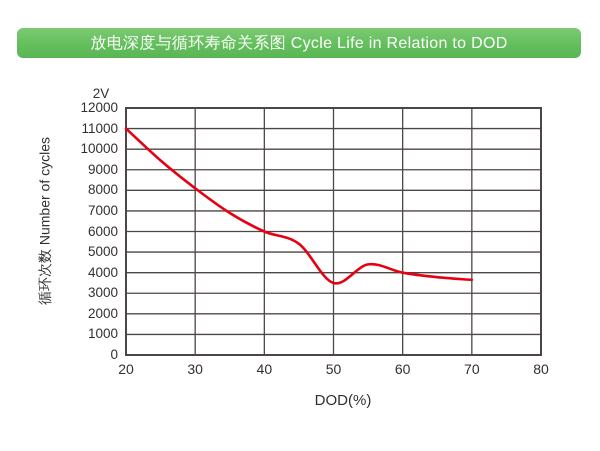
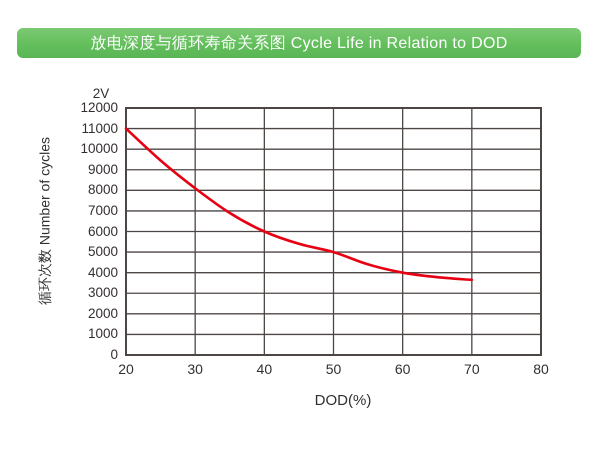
50: 3500 -> 5000
